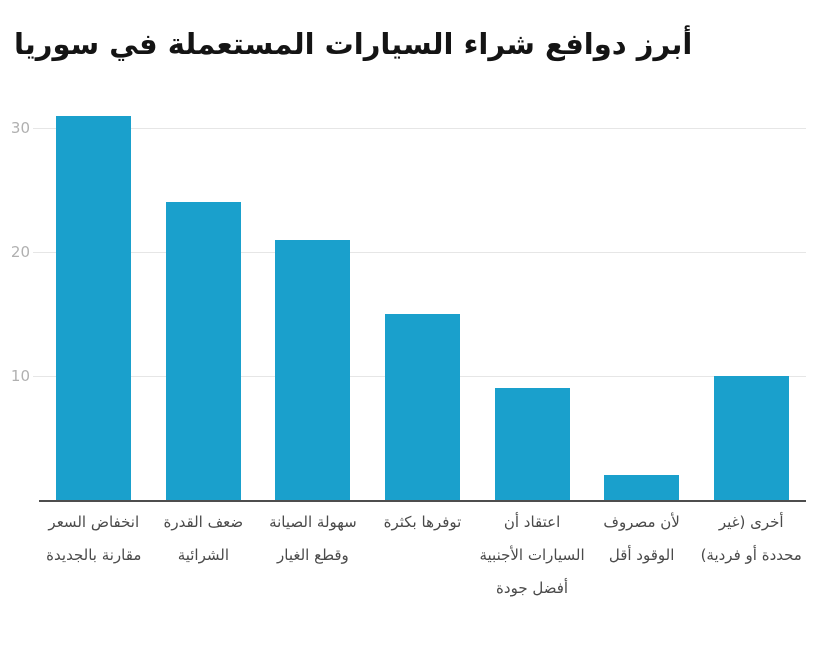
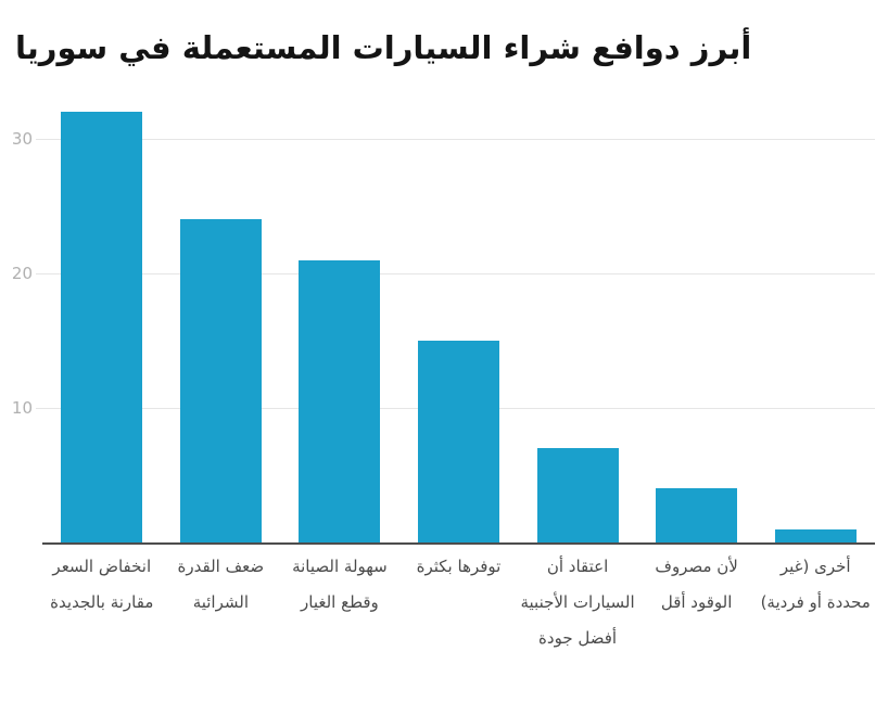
انخفاض السعر مقارنة بالجديدة: 31 -> 32
اعتقاد أن السيارات الأجنبية أفضل جودة: 9 -> 7
لأن مصروف الوقود أقل: 2 -> 4
أخرى (غير محددة أو فردية): 10 -> 1
